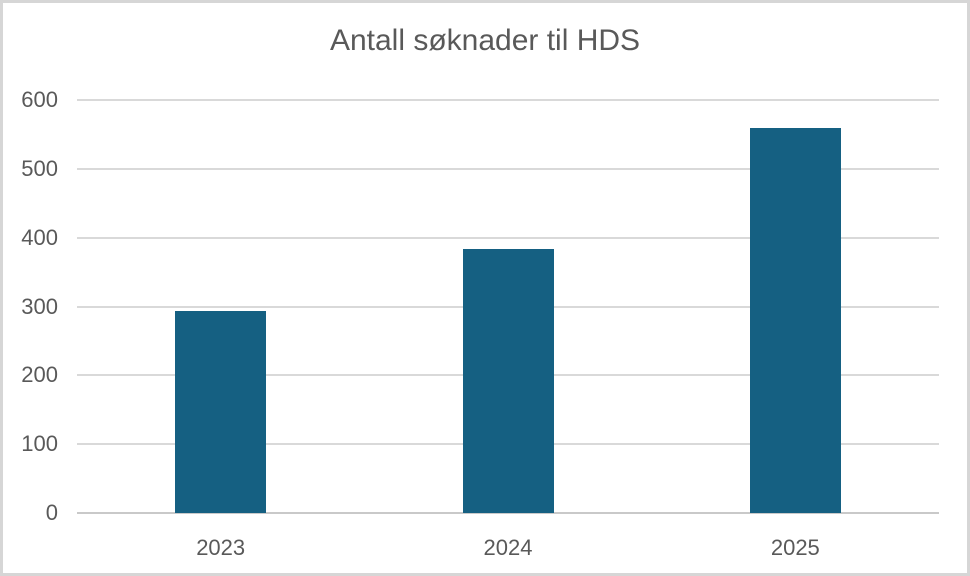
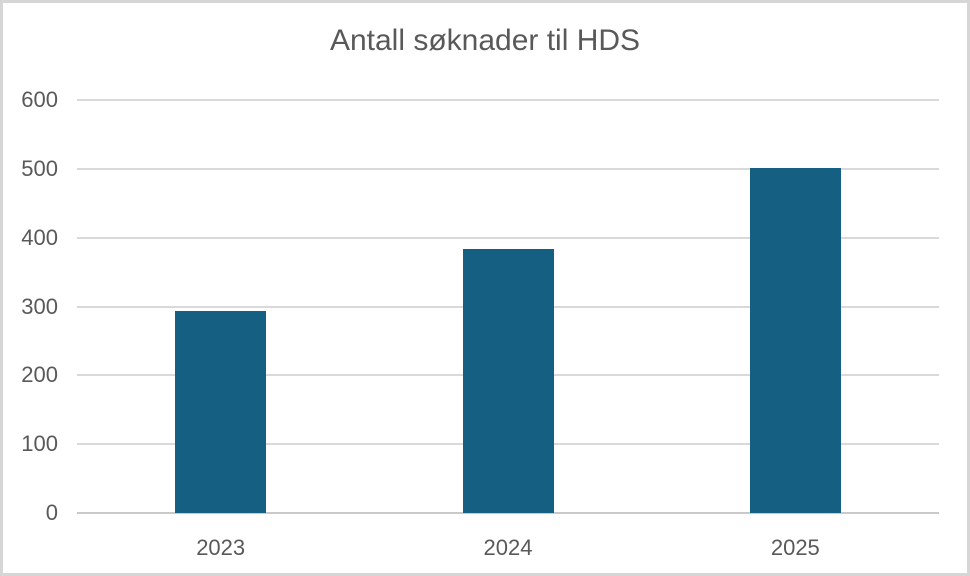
2025: 560 -> 500
